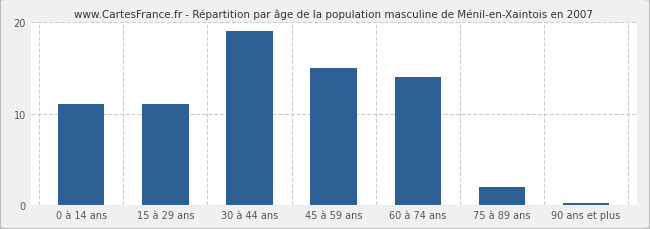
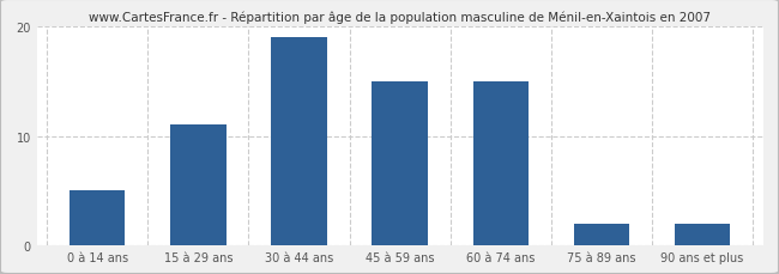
0 à 14 ans: 11.0 -> 5.0
60 à 74 ans: 14.0 -> 15.0
90 ans et plus: 0.2 -> 2.0
